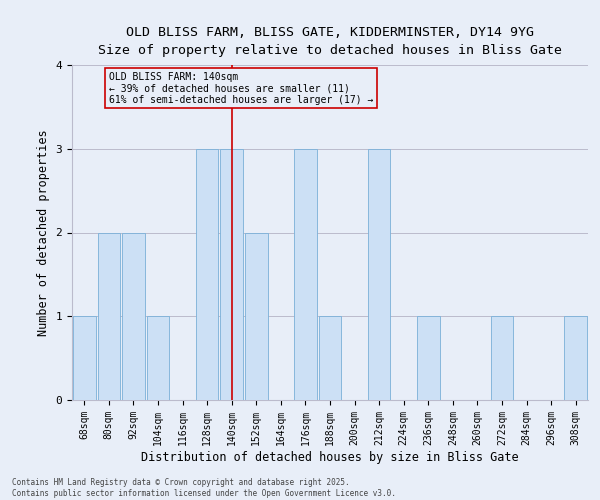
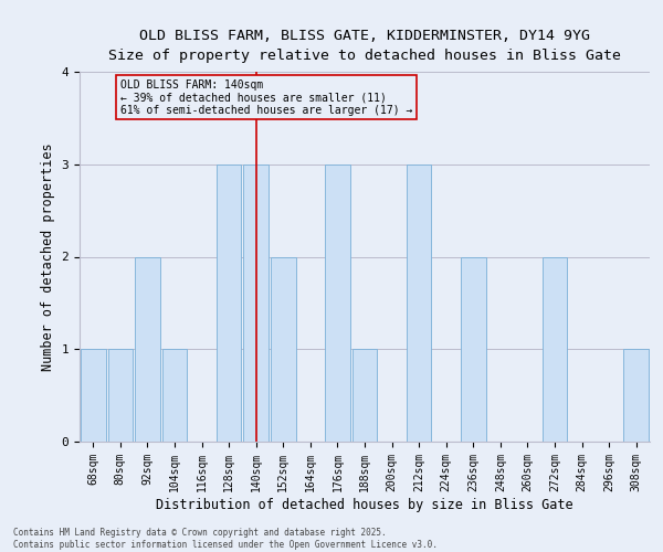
80sqm: 2 -> 1
236sqm: 1 -> 2
272sqm: 1 -> 2
